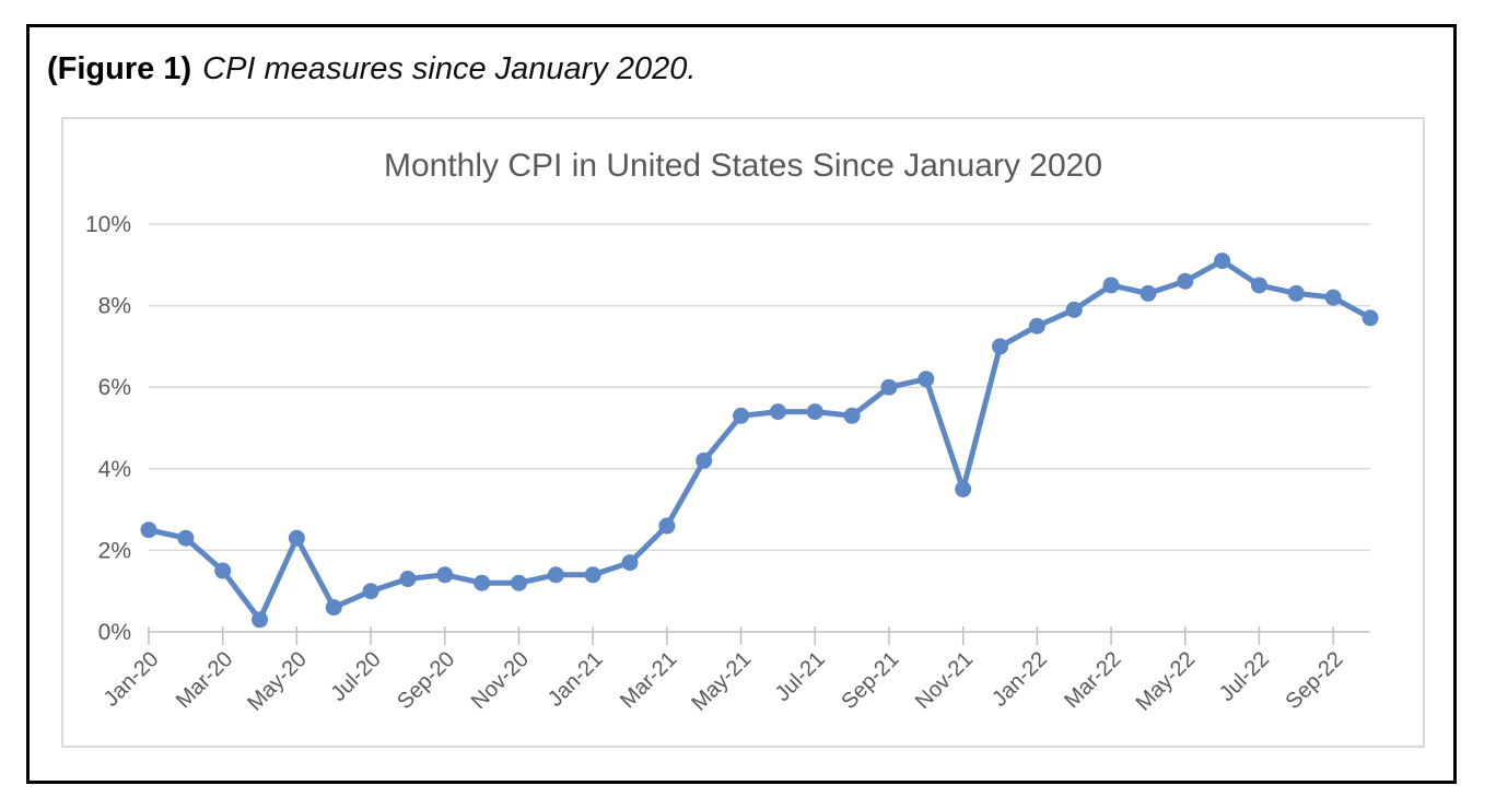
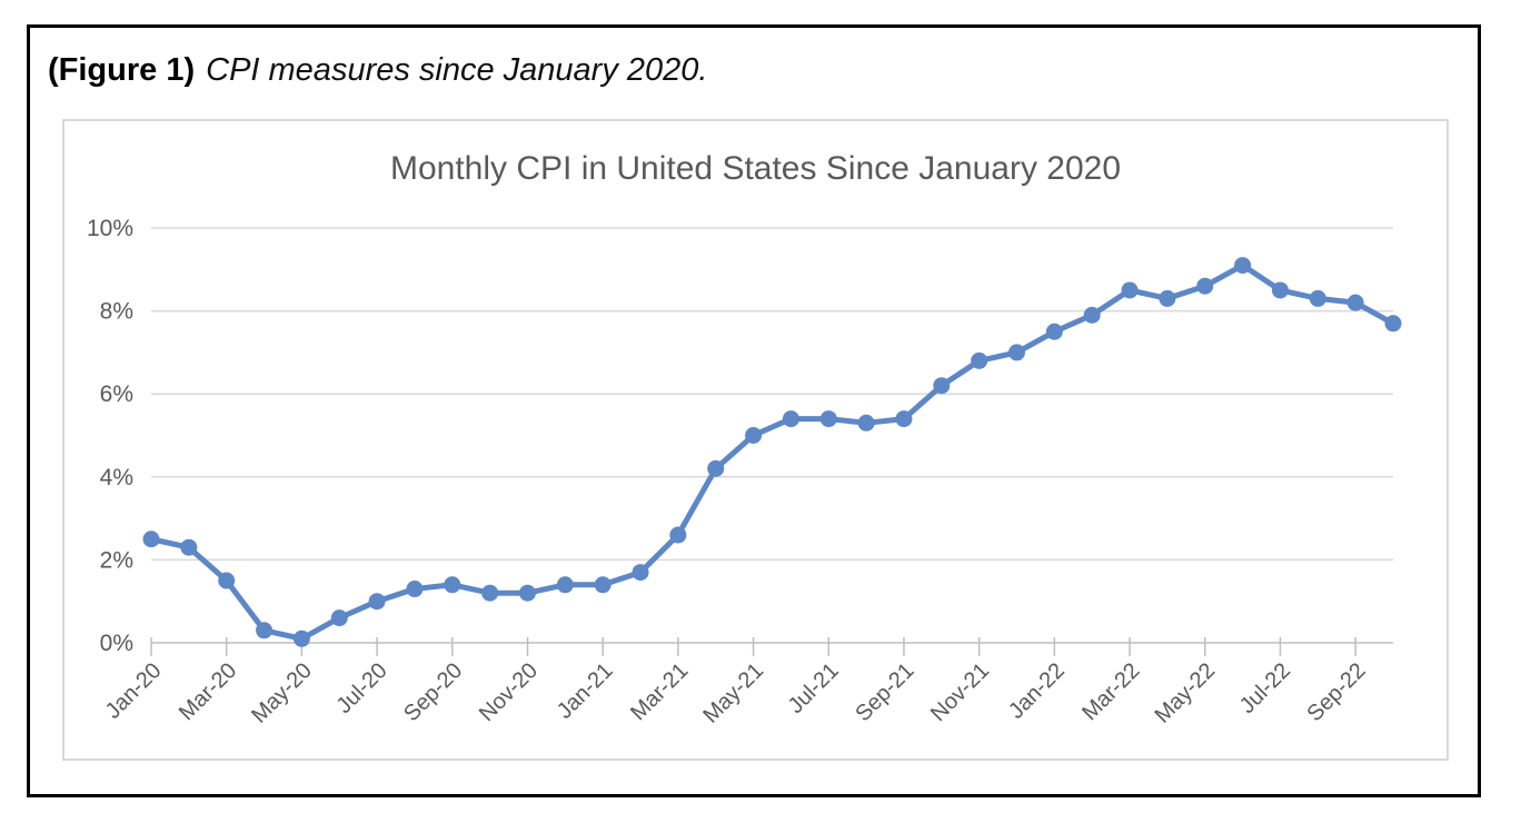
May-20: 2.3% -> 0.1%
May-21: 5.3% -> 5.0%
Sep-21: 6.0% -> 5.4%
Nov-21: 3.5% -> 6.8%
